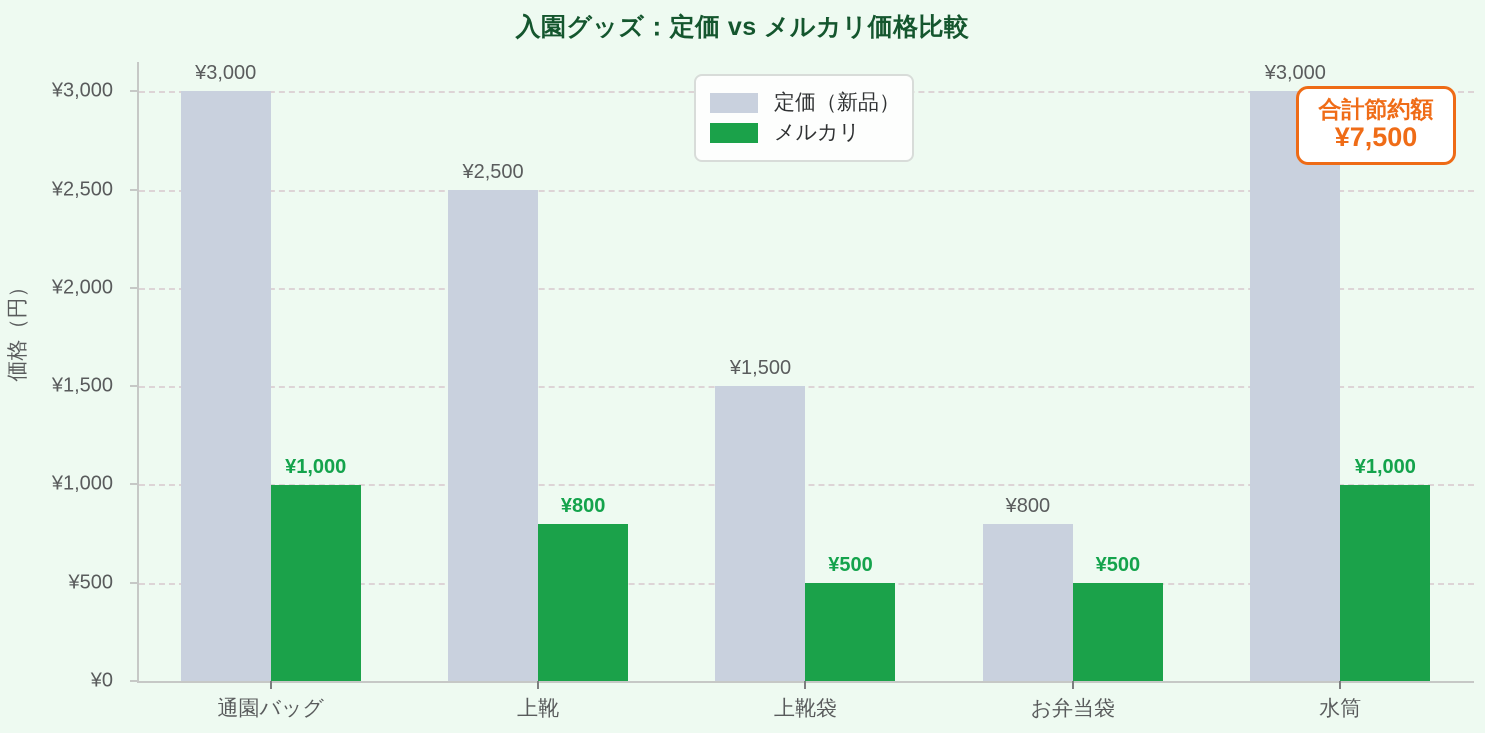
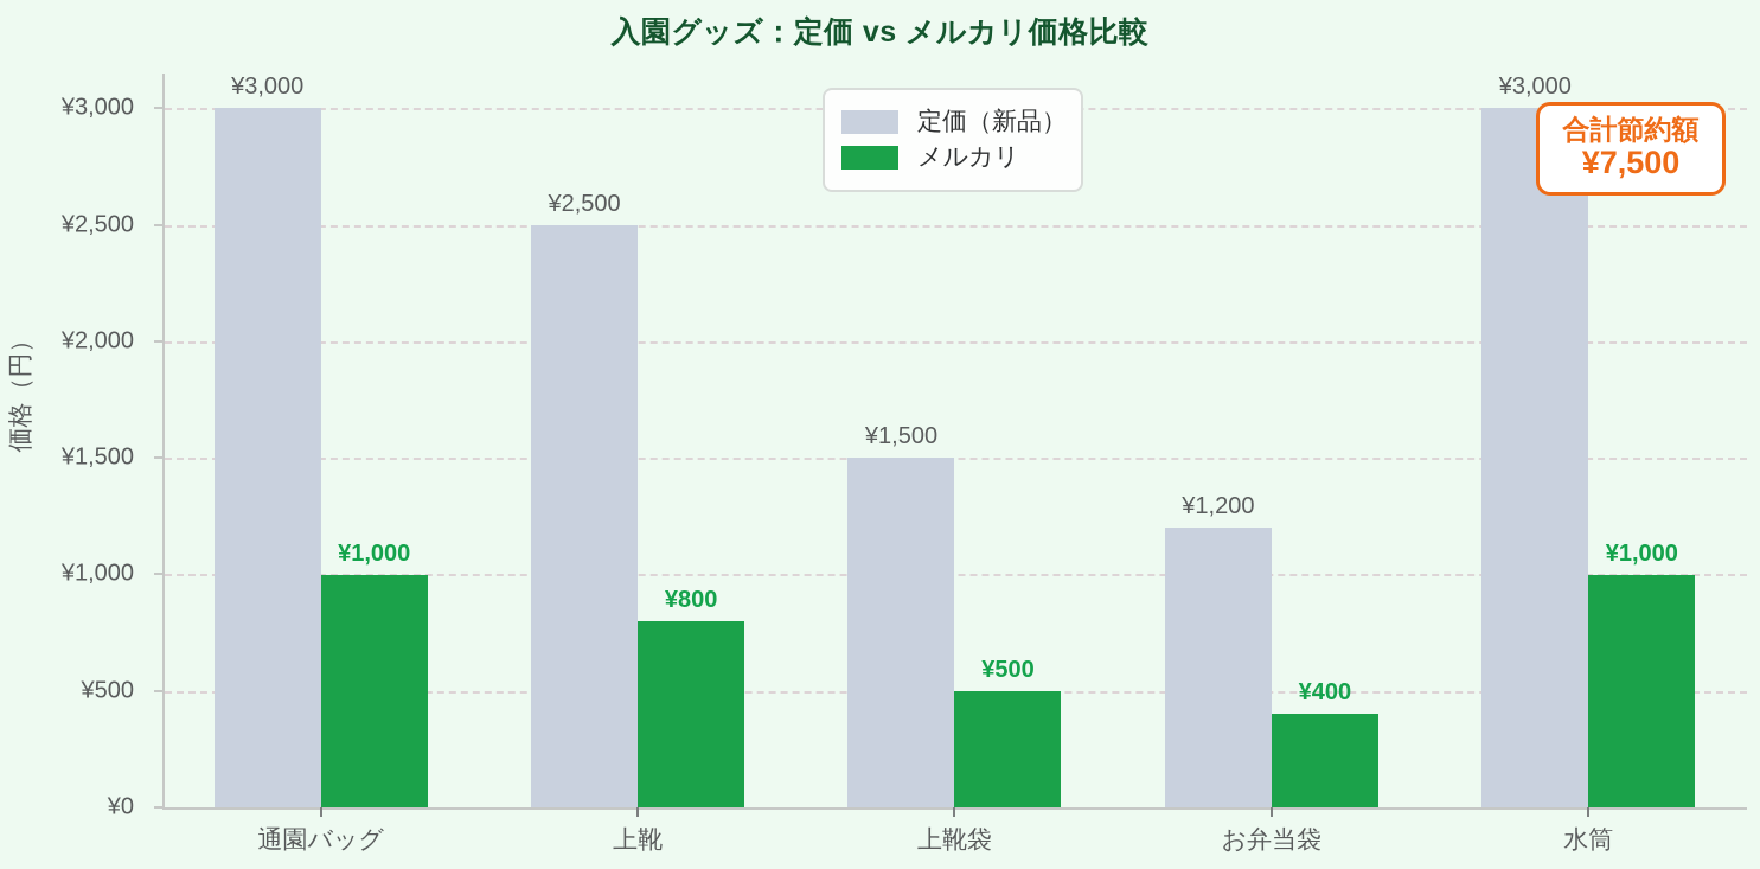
定価（新品）/お弁当袋: ¥800 -> ¥1,200
メルカリ/お弁当袋: ¥500 -> ¥400
